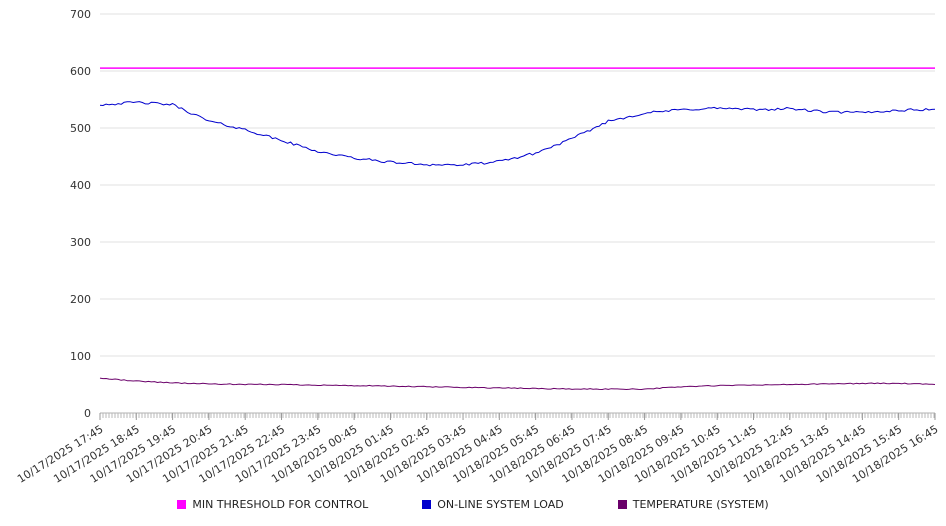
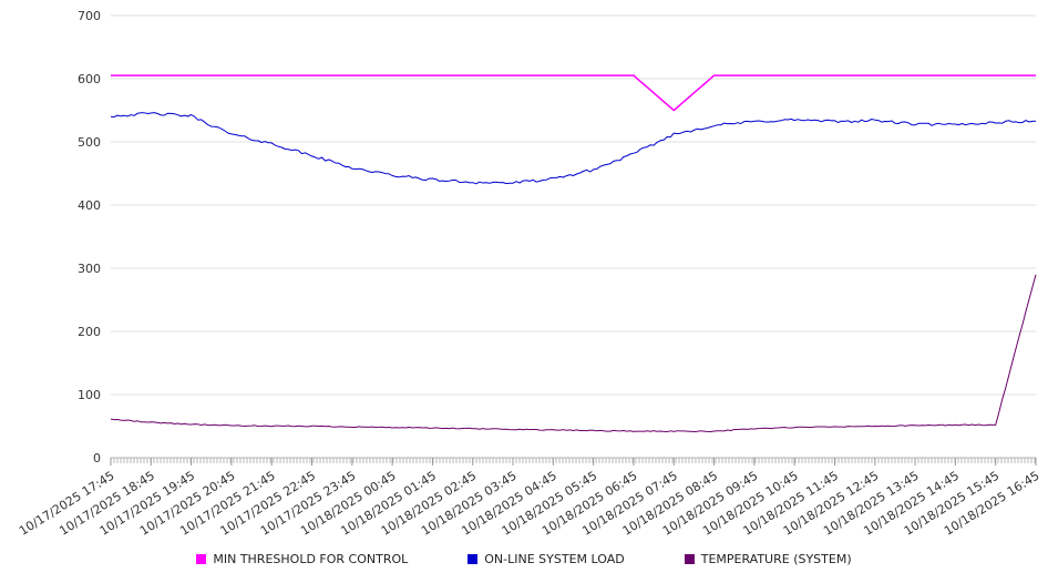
MIN THRESHOLD FOR CONTROL/10/18/2025 07:45: 600 -> 550
TEMPERATURE (SYSTEM)/10/18/2025 16:45: 50 -> 290
